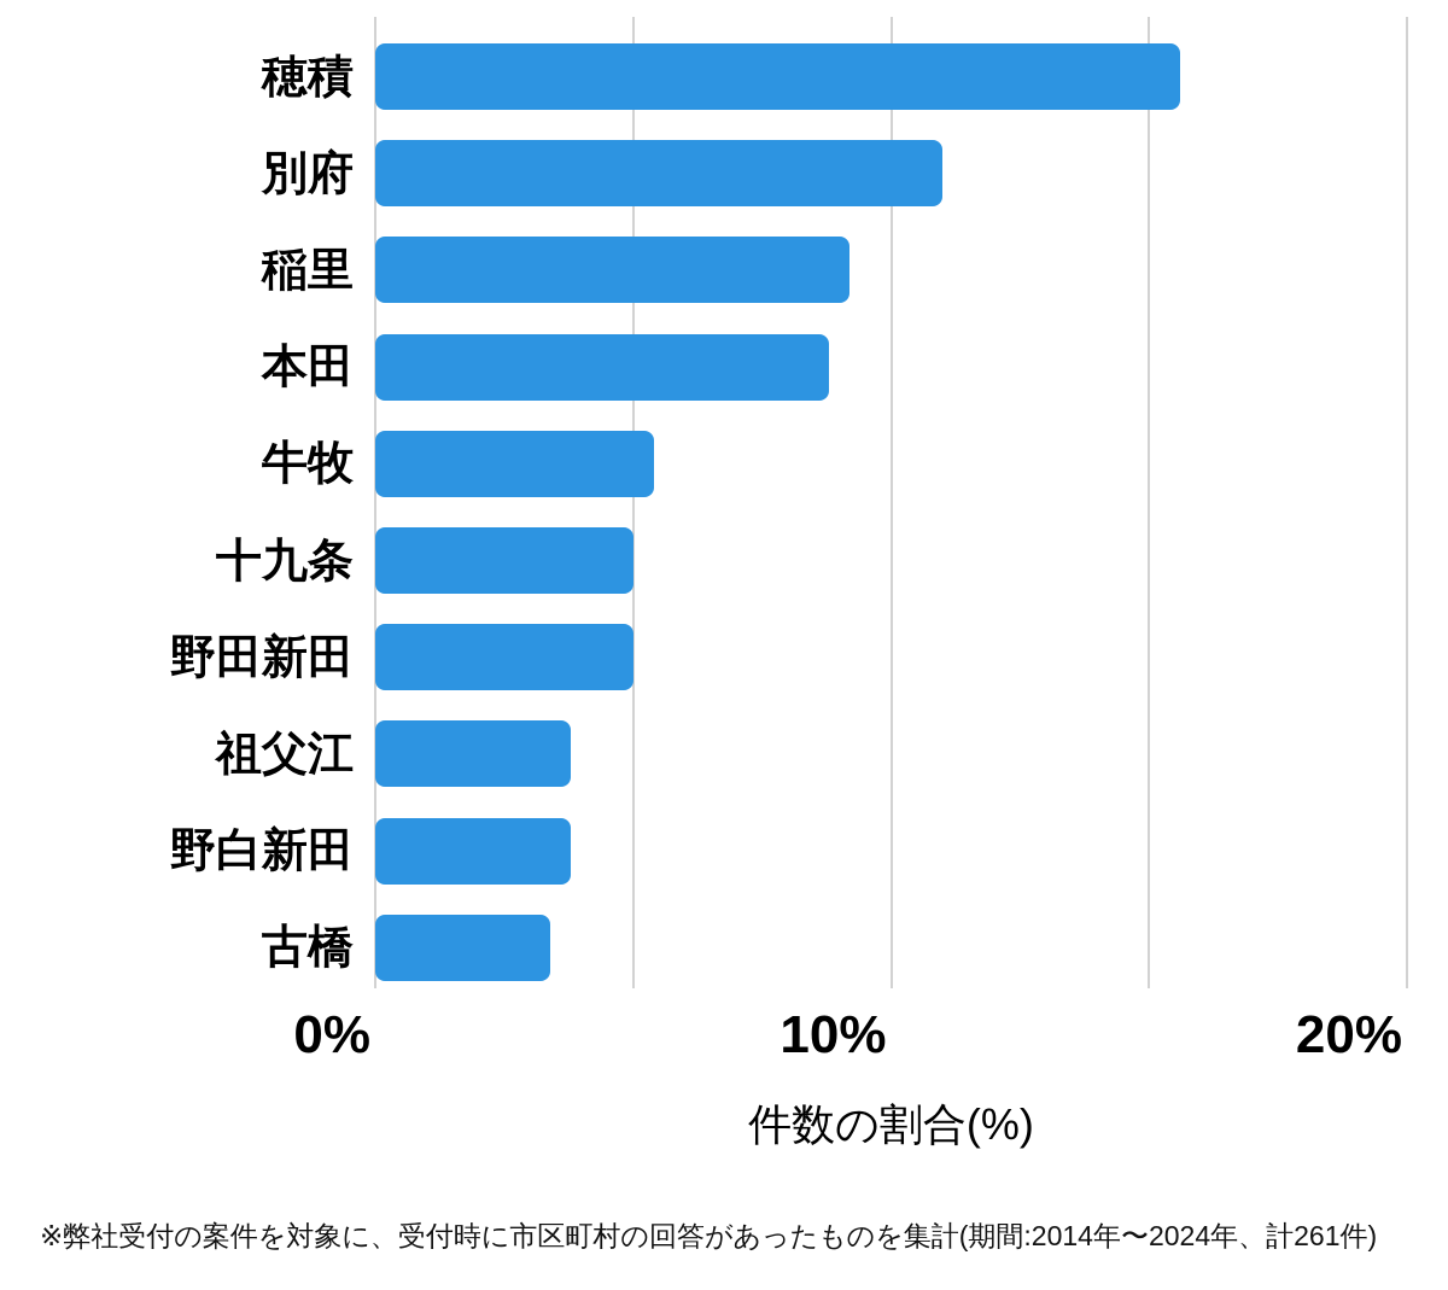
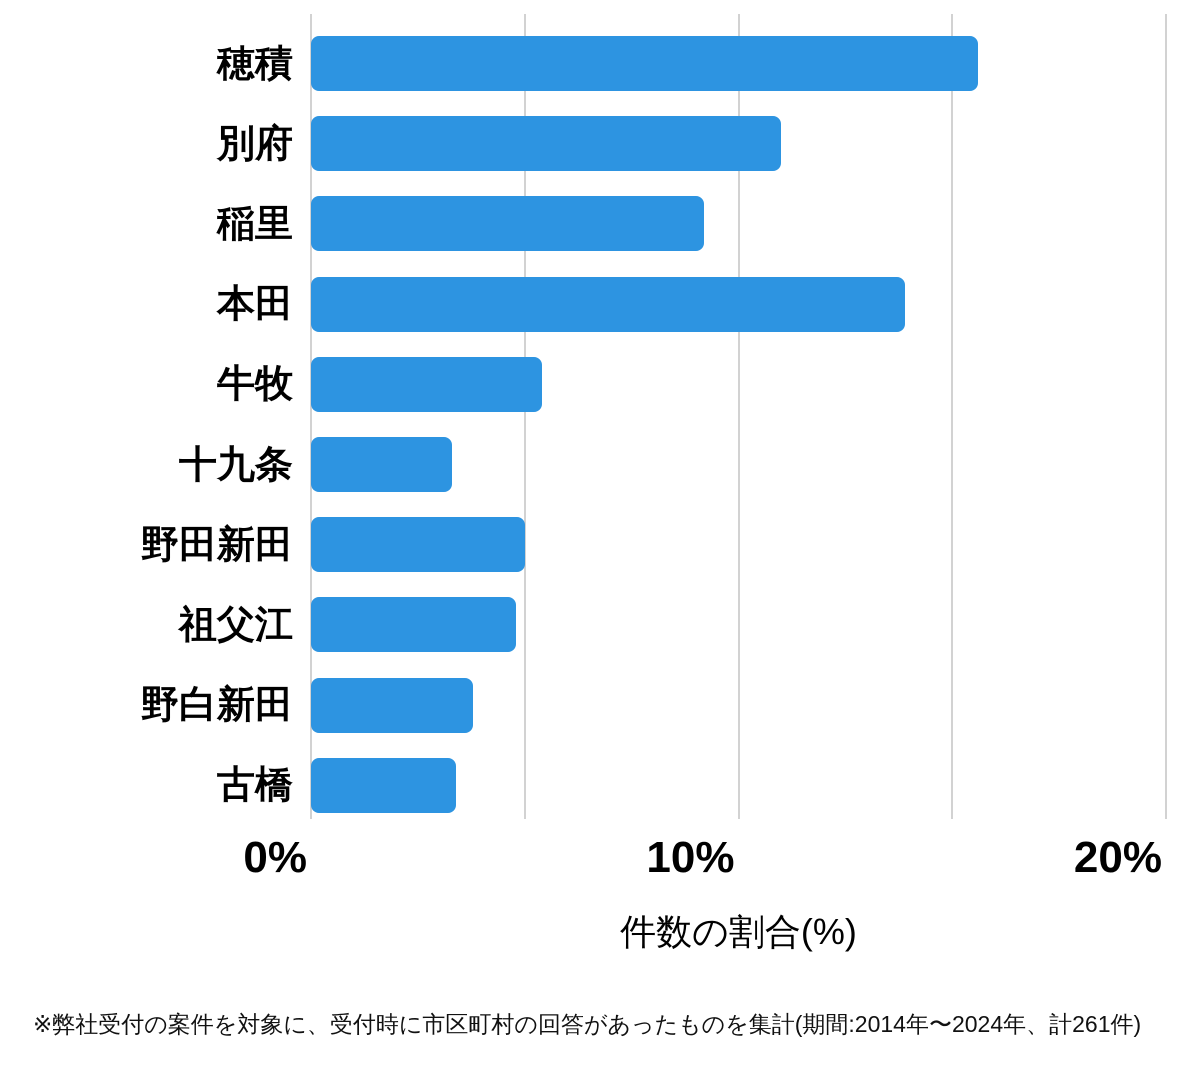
本田: 8.8% -> 13.9%
十九条: 5.0% -> 3.3%
祖父江: 3.8% -> 4.8%
